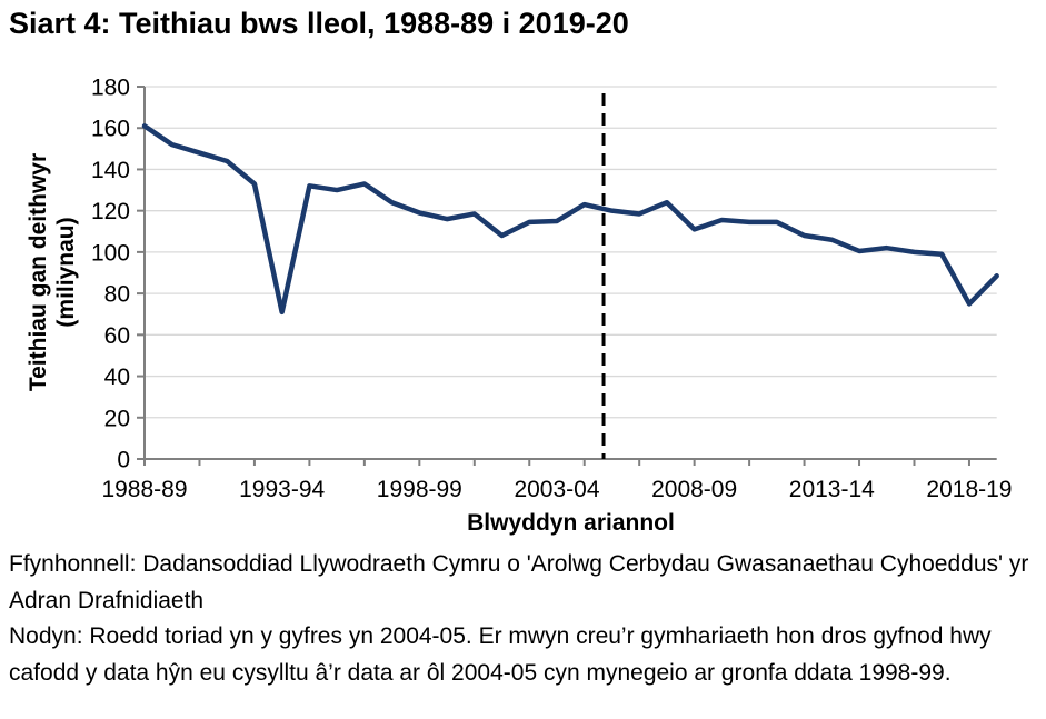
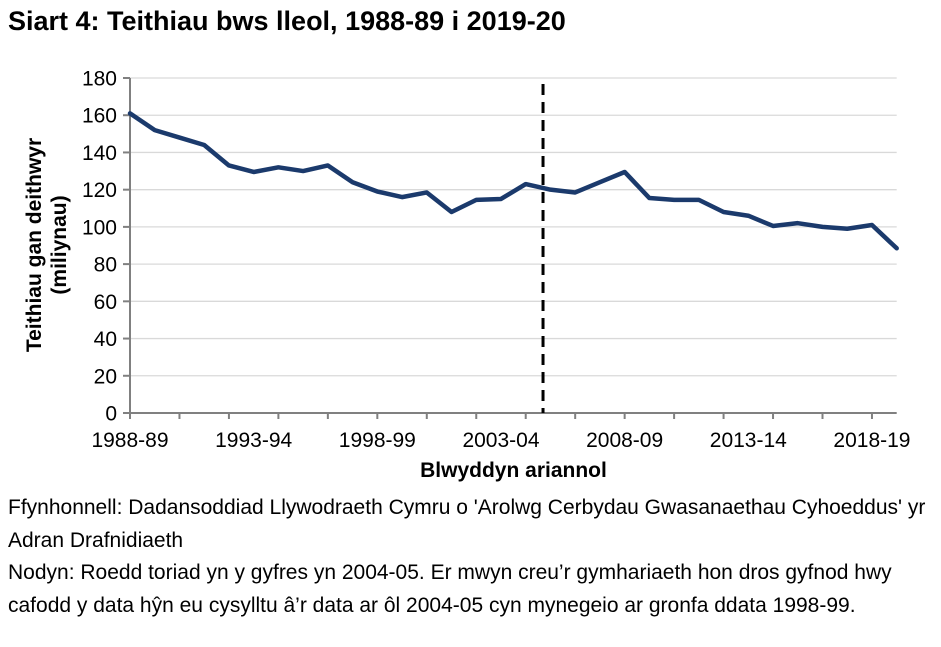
1993-94: 71 -> 130
2008-09: 111 -> 130
2018-19: 75 -> 101
